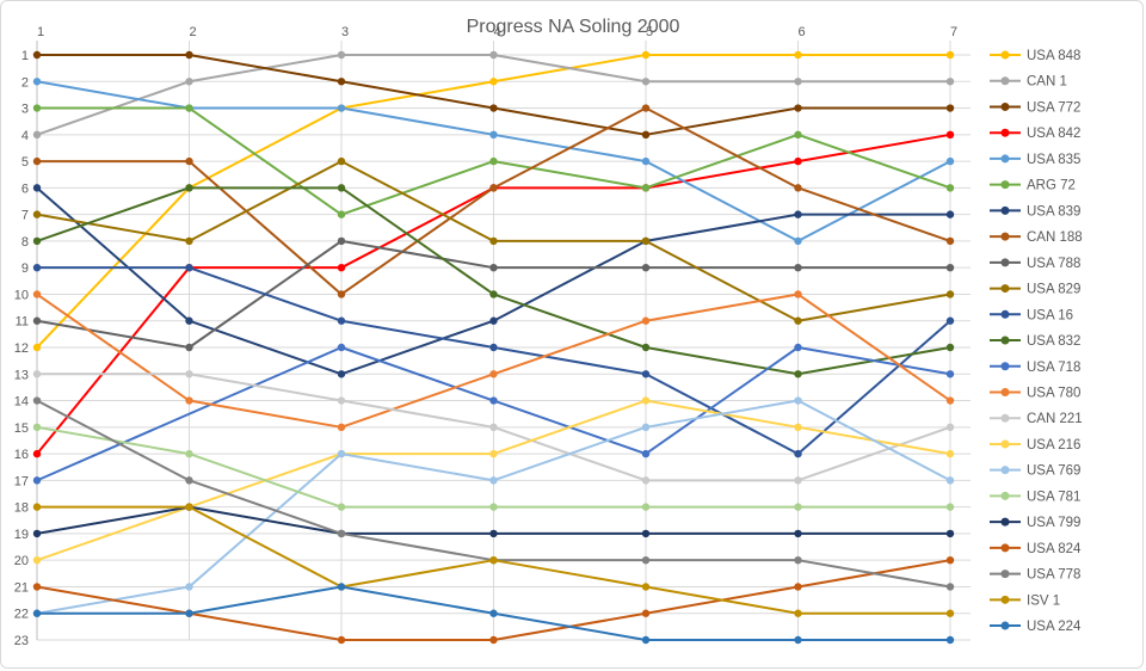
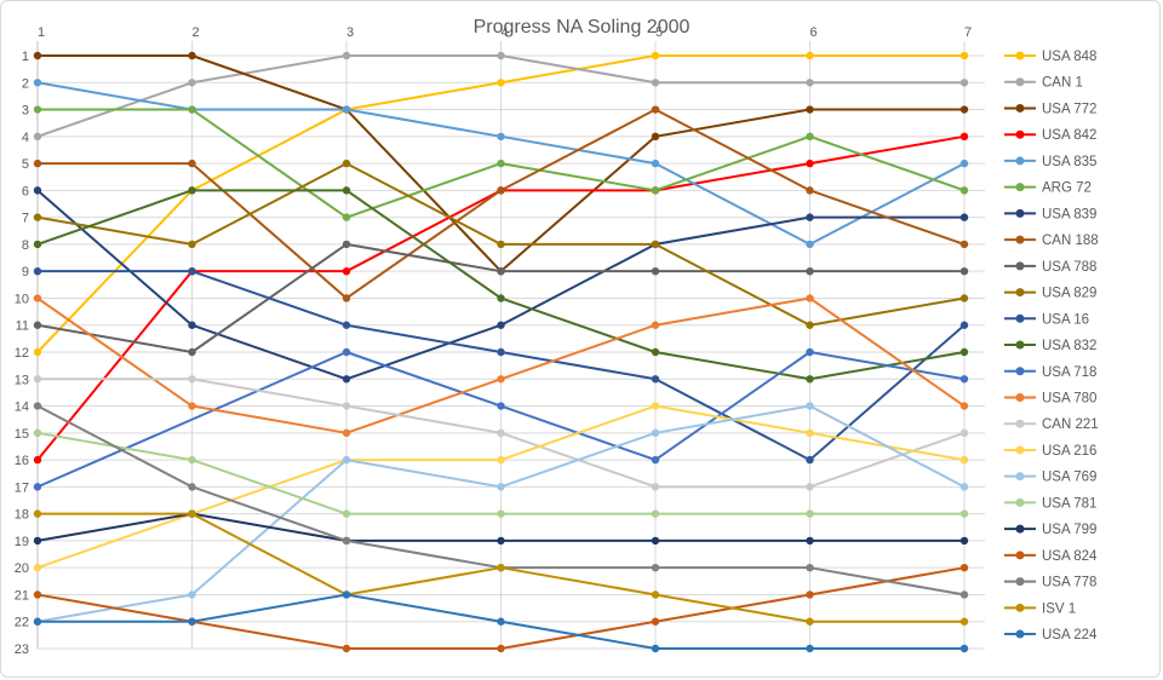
USA 772/3: 2 -> 3
USA 772/4: 3 -> 9
